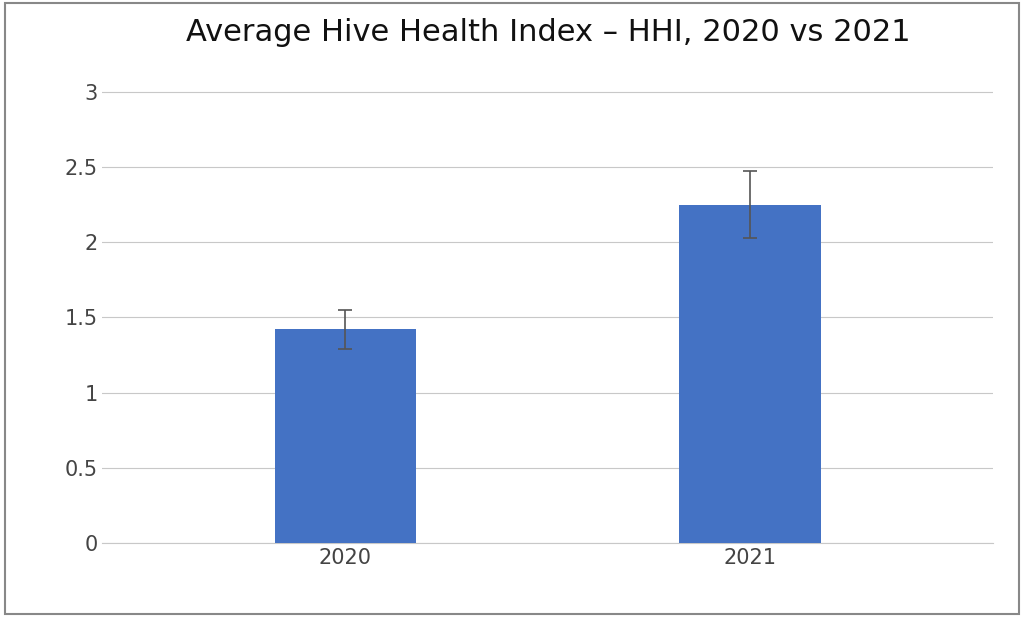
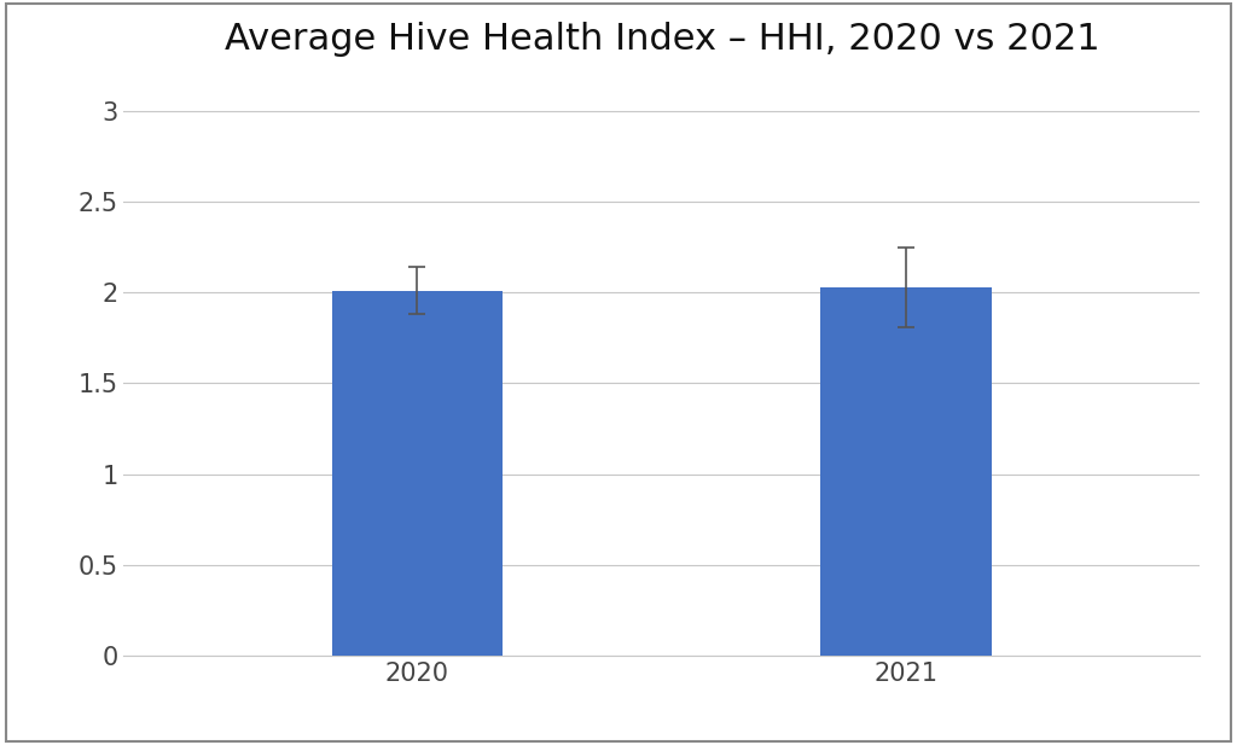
2020: 1.42 -> 2.01
2021: 2.25 -> 2.03
